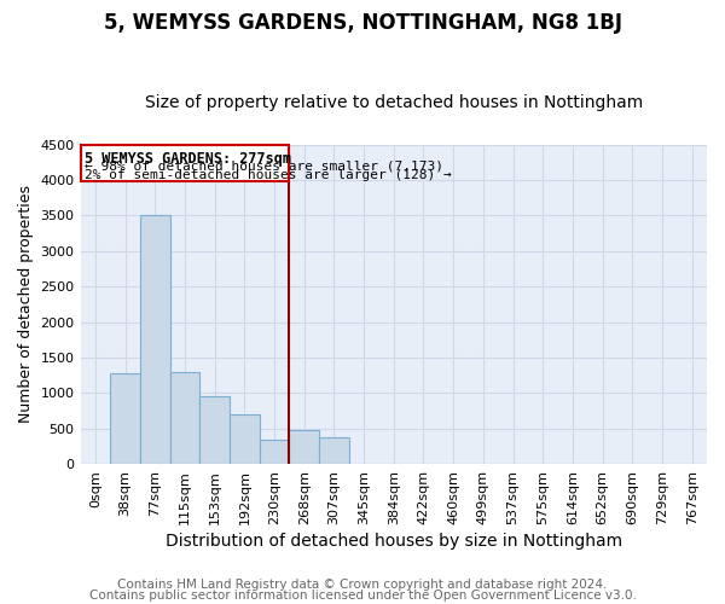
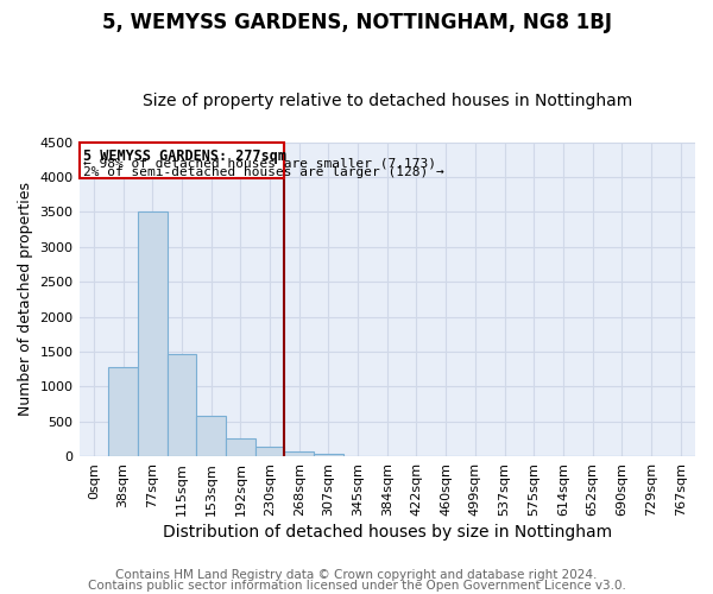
115sqm: 1300 -> 1470
153sqm: 960 -> 580
192sqm: 700 -> 250
230sqm: 340 -> 140
268sqm: 480 -> 80
307sqm: 380 -> 30
